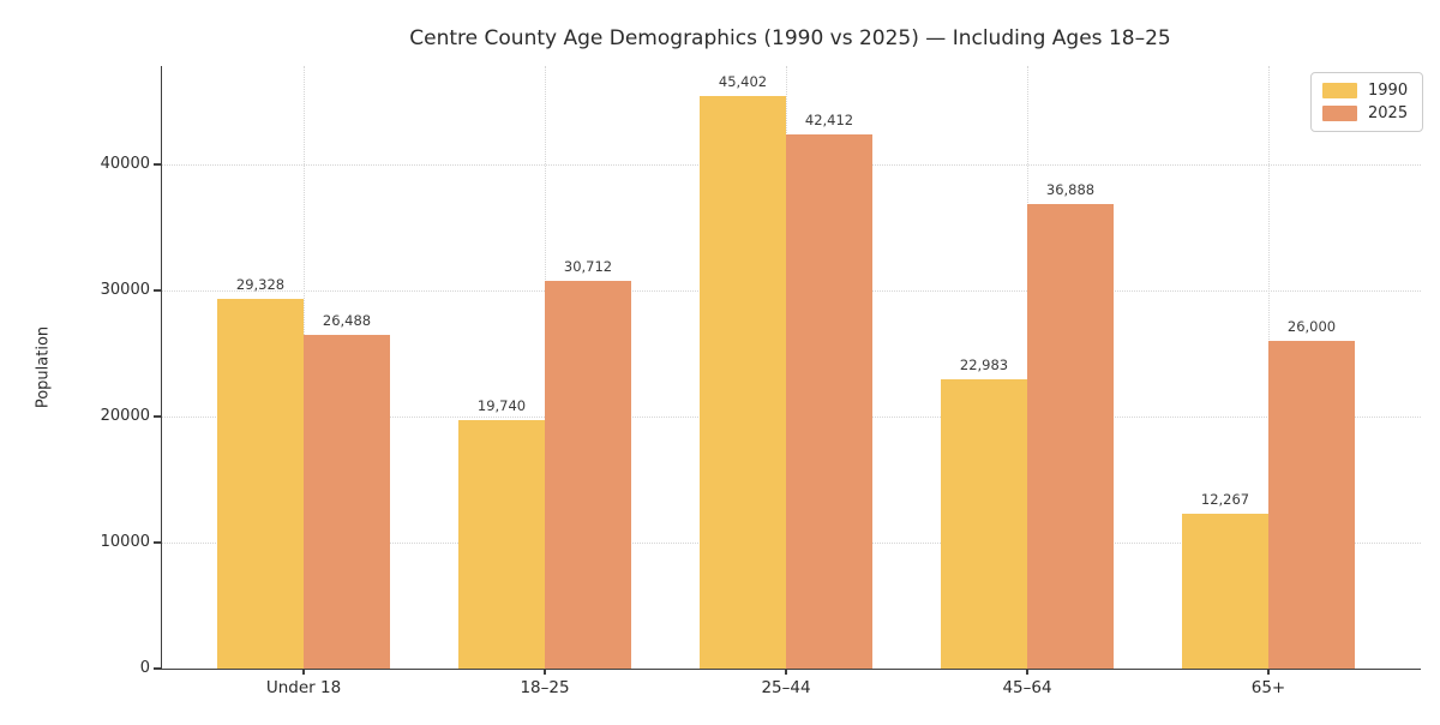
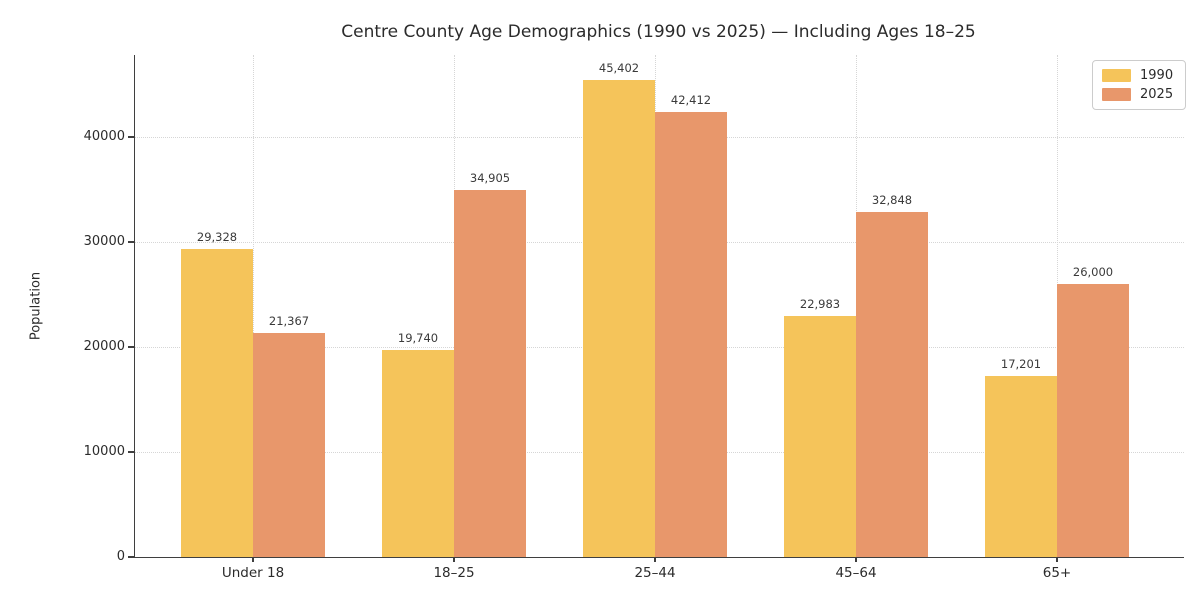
2025/Under 18: 26,488 -> 21,367
2025/18–25: 30,712 -> 34,905
2025/45–64: 36,888 -> 32,848
1990/65+: 12,267 -> 17,201
